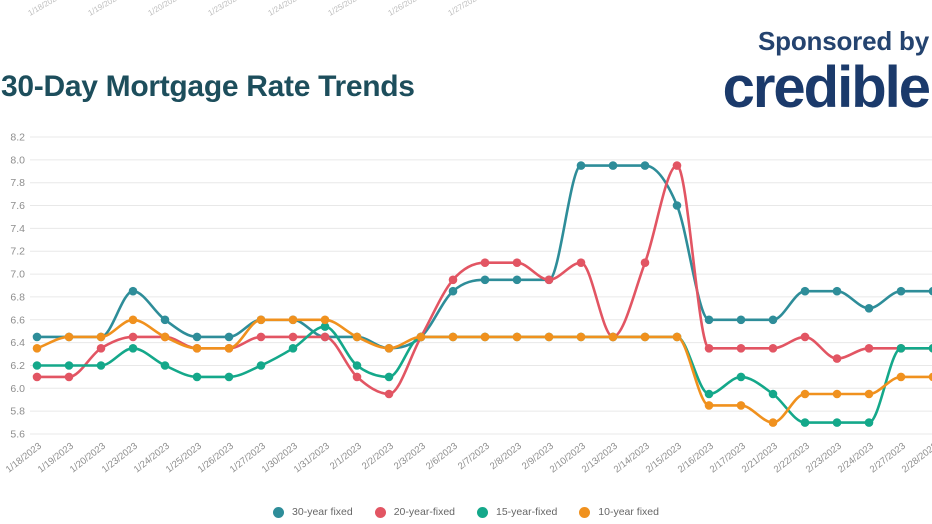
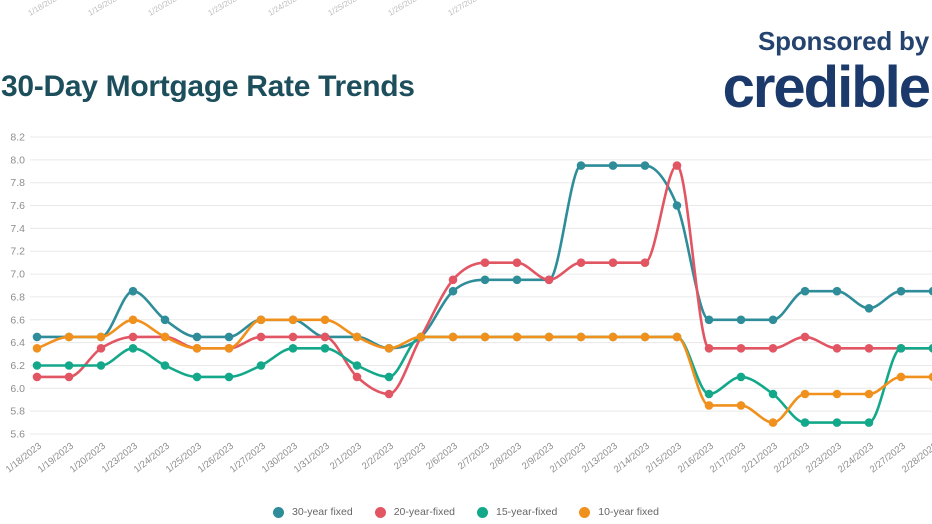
15-year-fixed/1/31/2023: 6.54 -> 6.35
20-year-fixed/2/13/2023: 6.45 -> 7.10
20-year-fixed/2/23/2023: 6.26 -> 6.35
